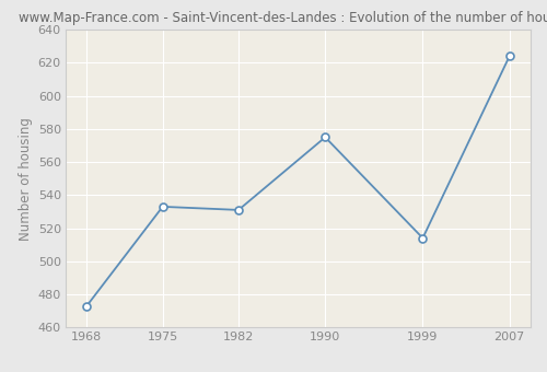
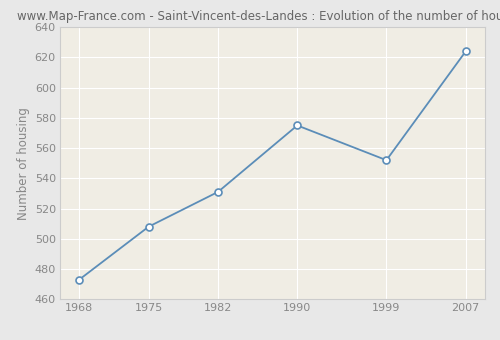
1975: 533 -> 508
1999: 514 -> 552
